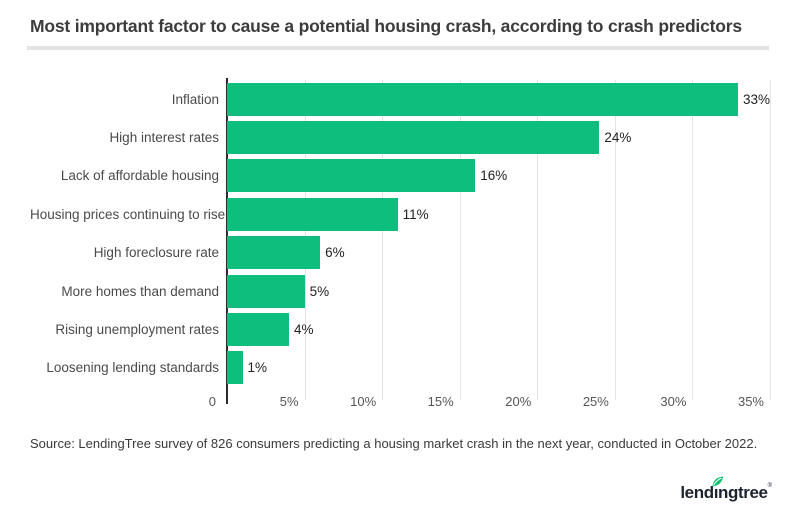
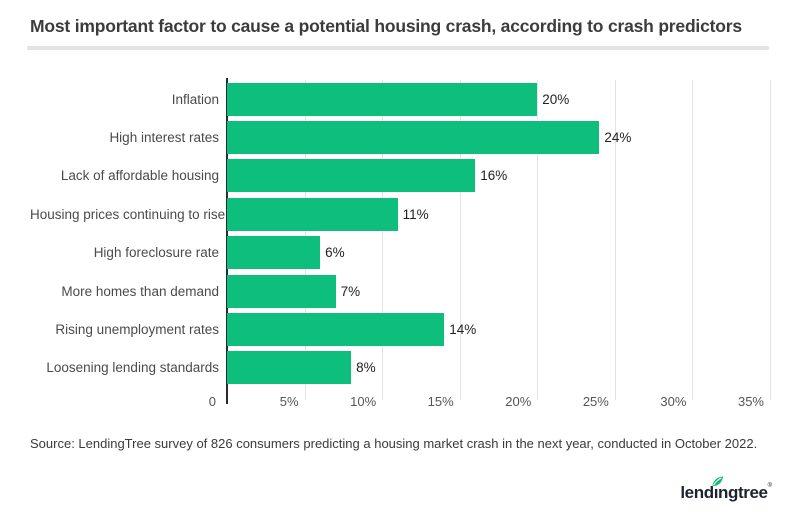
Inflation: 33% -> 20%
More homes than demand: 5% -> 7%
Rising unemployment rates: 4% -> 14%
Loosening lending standards: 1% -> 8%
